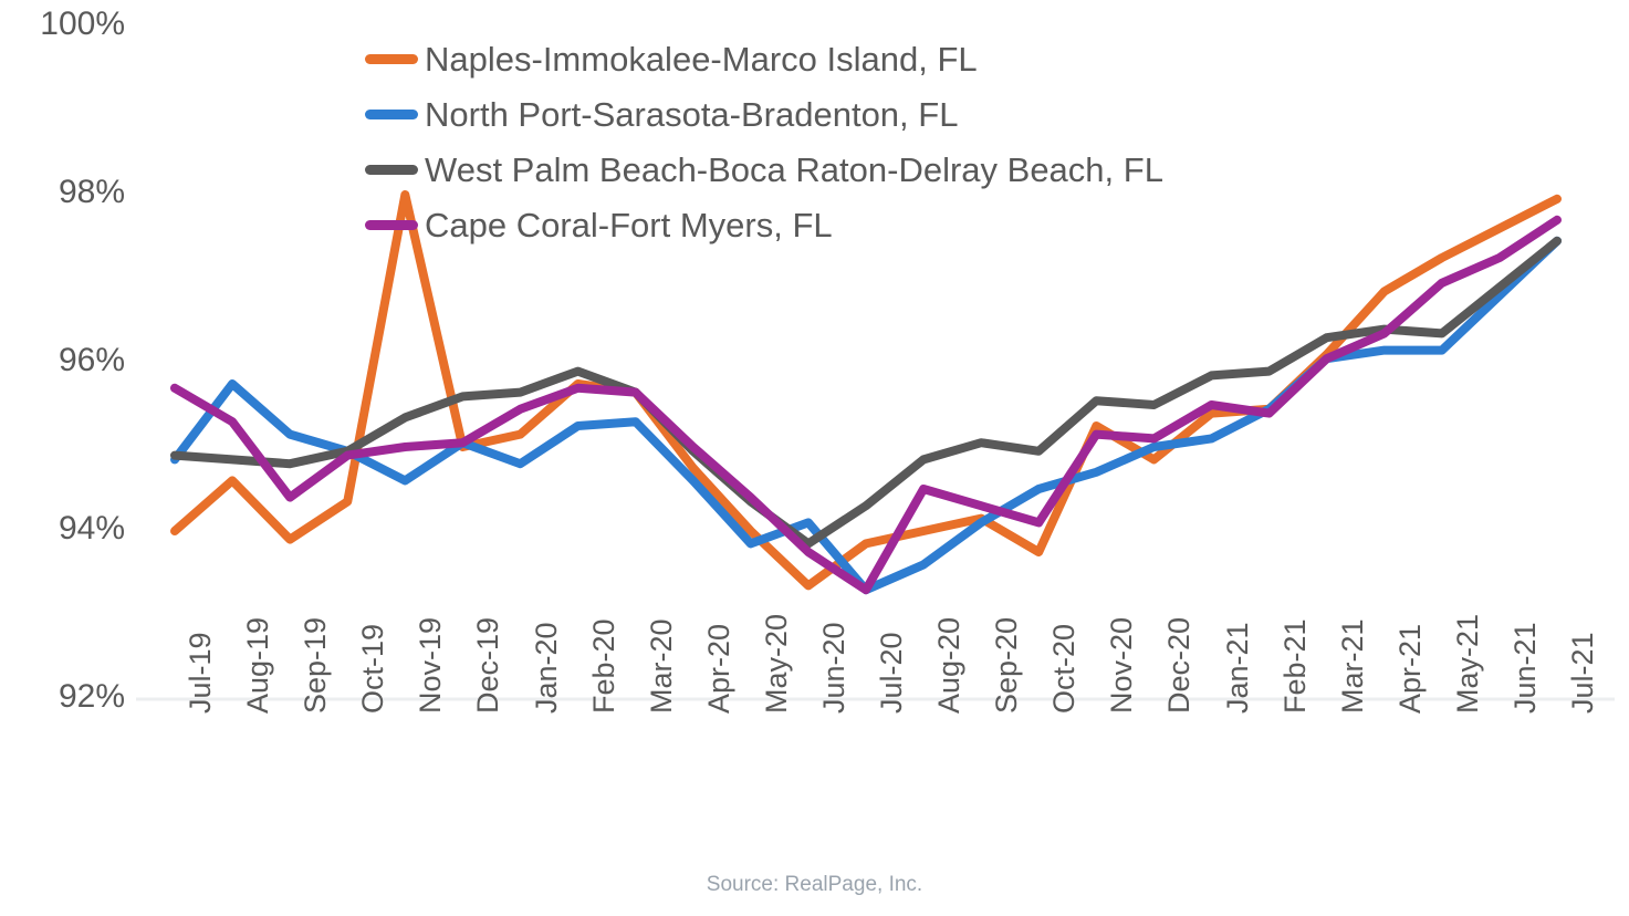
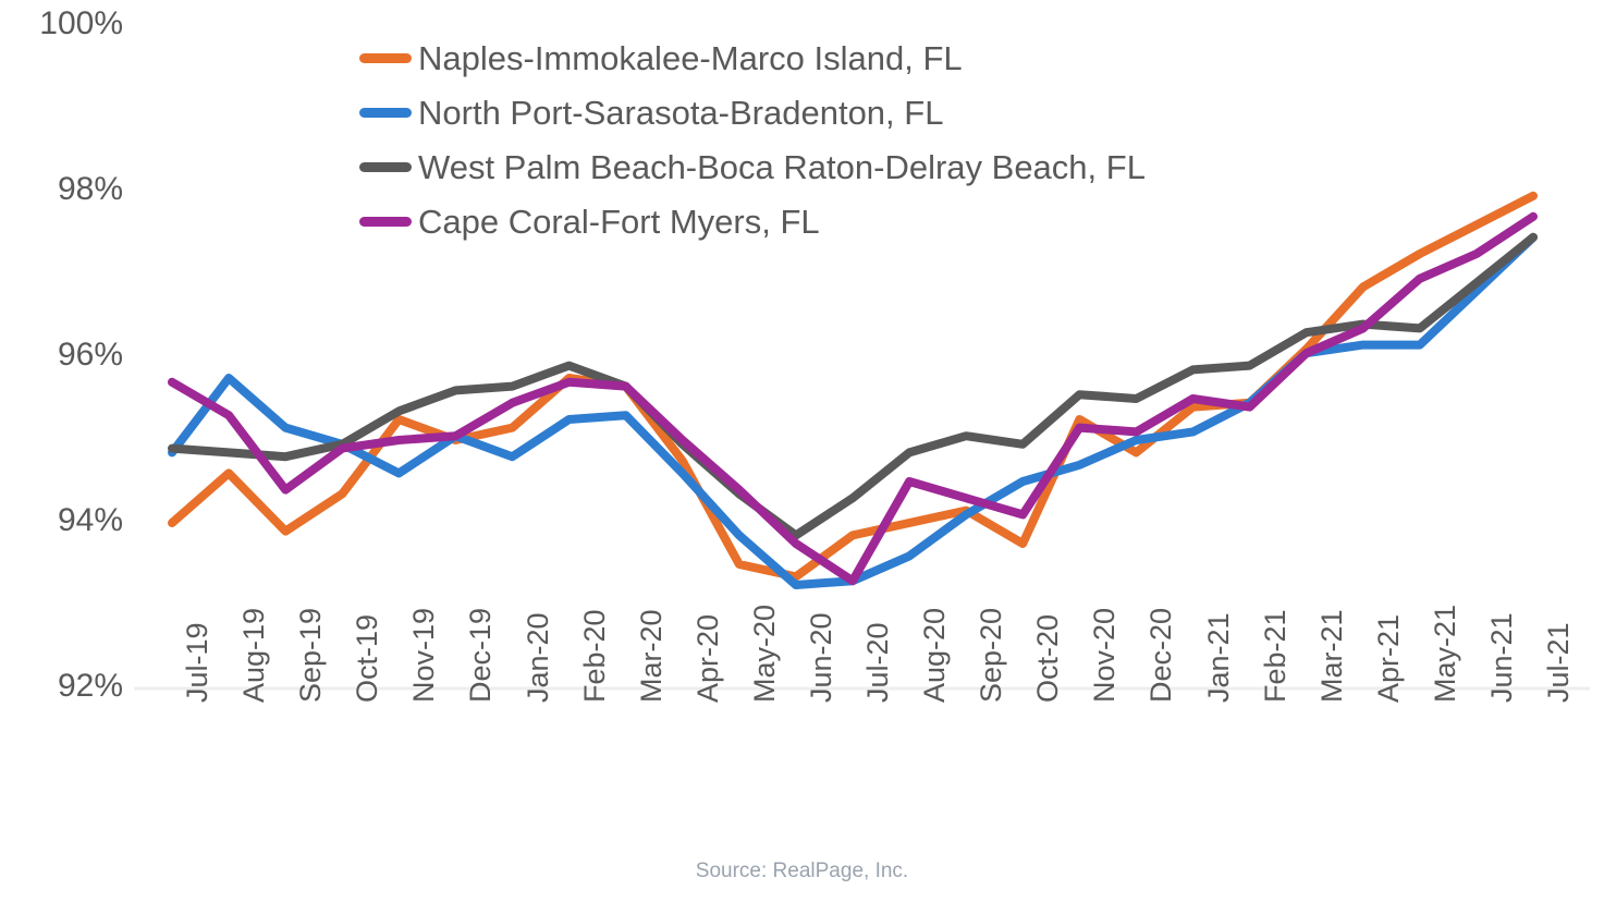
Naples-Immokalee-Marco Island, FL/Nov-19: 98.0% -> 95.2%
Naples-Immokalee-Marco Island, FL/May-20: 94.0% -> 93.5%
North Port-Sarasota-Bradenton, FL/Jun-20: 94.1% -> 93.2%
